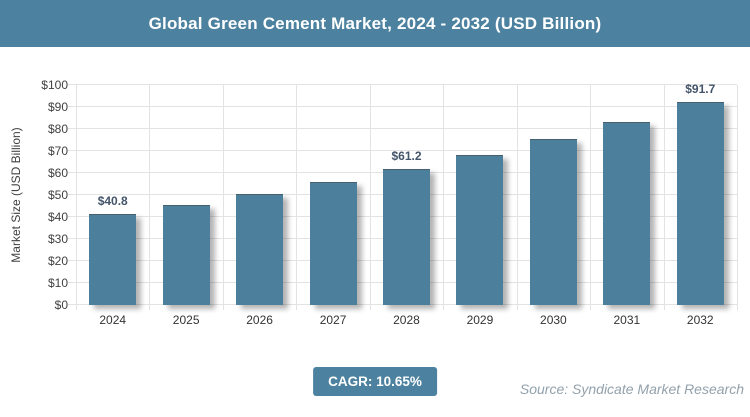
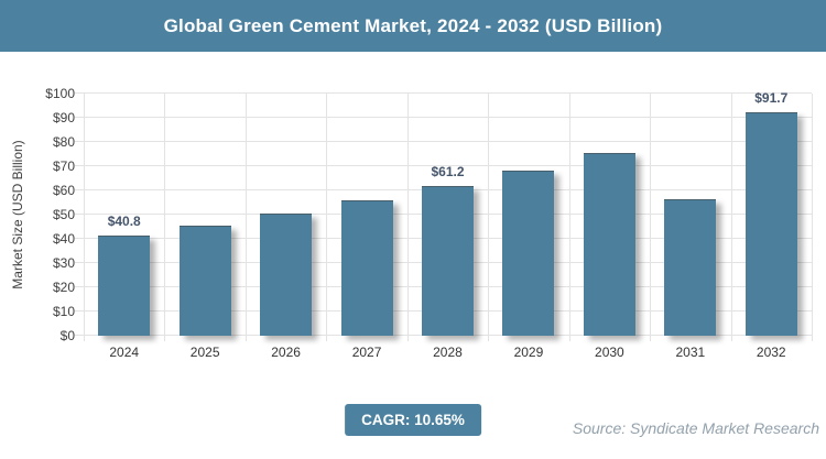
2031: $83 -> $56
